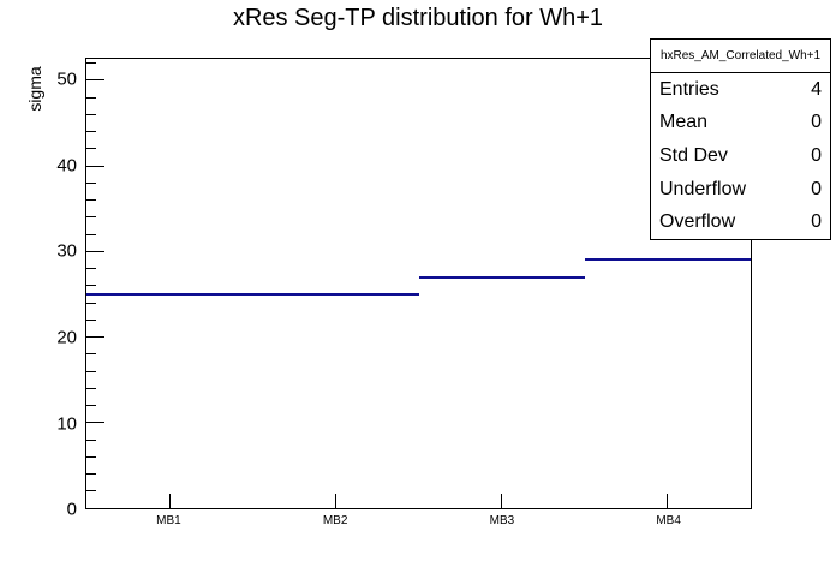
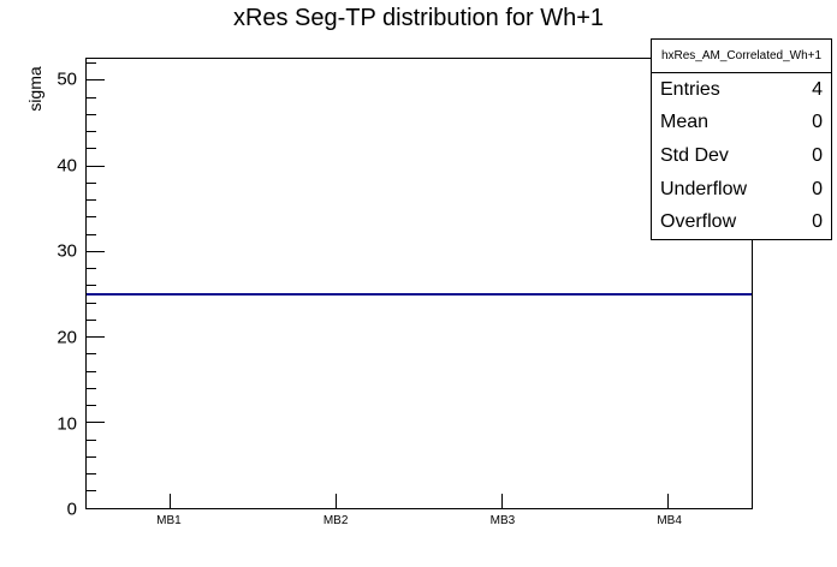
MB3: 27 -> 25
MB4: 29 -> 25
